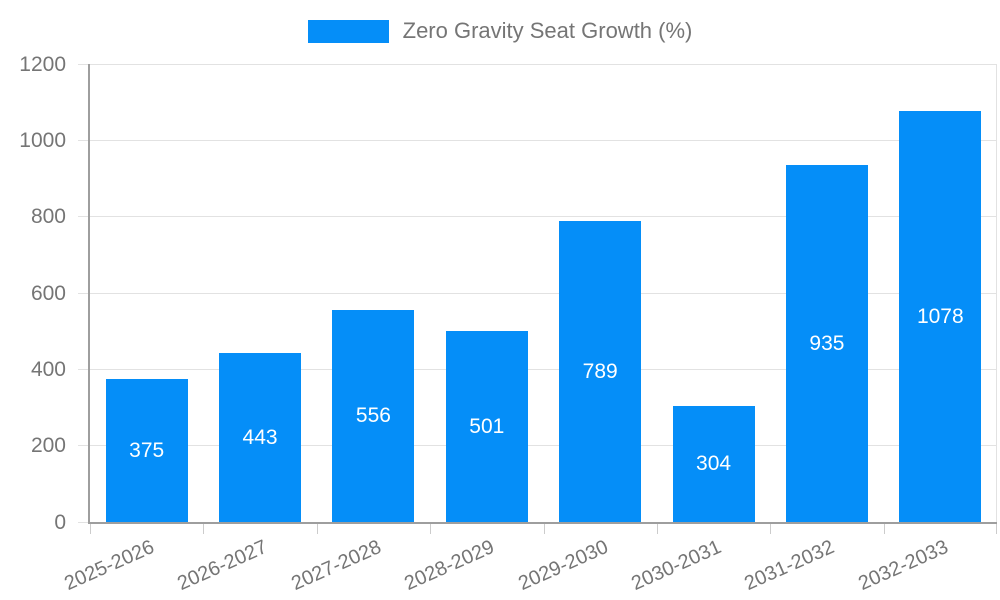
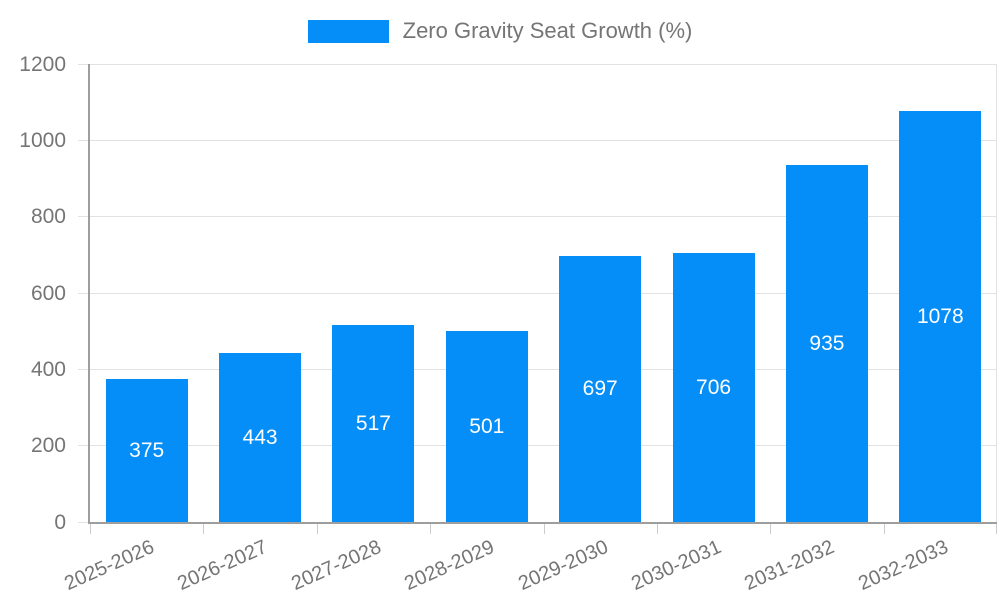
2027-2028: 556 -> 517
2029-2030: 789 -> 697
2030-2031: 304 -> 706
